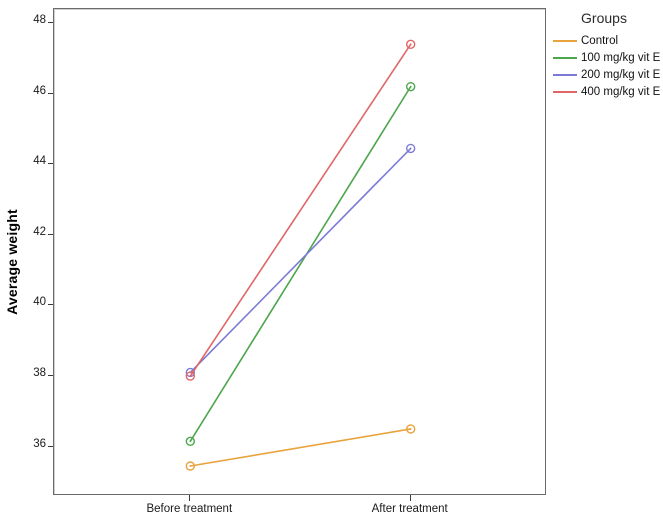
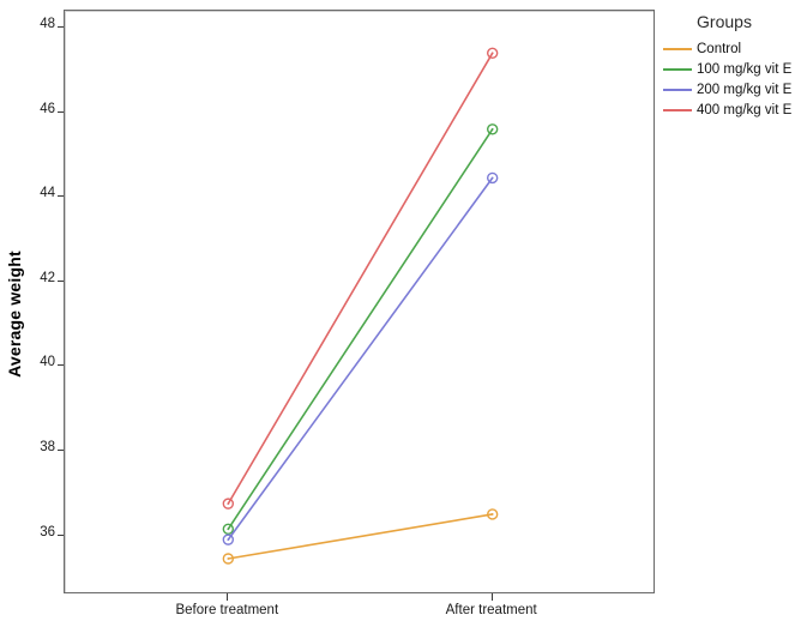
200 mg/kg vit E/Before treatment: 38.1 -> 35.9
400 mg/kg vit E/Before treatment: 38.0 -> 36.8
100 mg/kg vit E/After treatment: 46.2 -> 45.6
